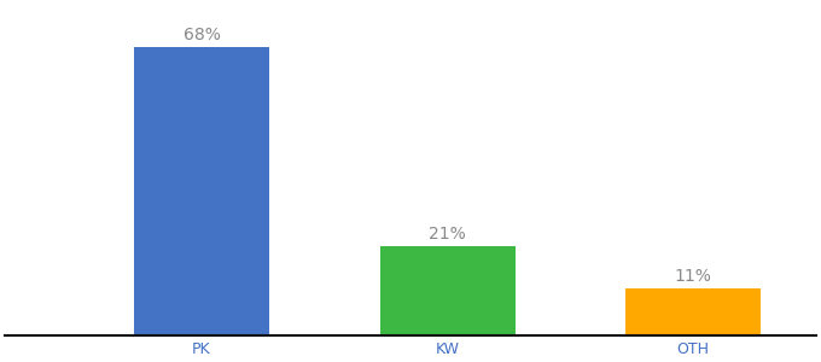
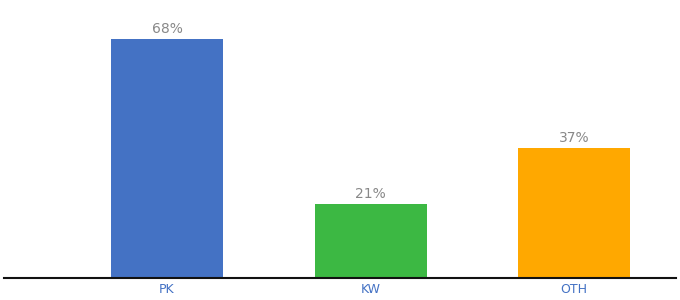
OTH: 11% -> 37%
